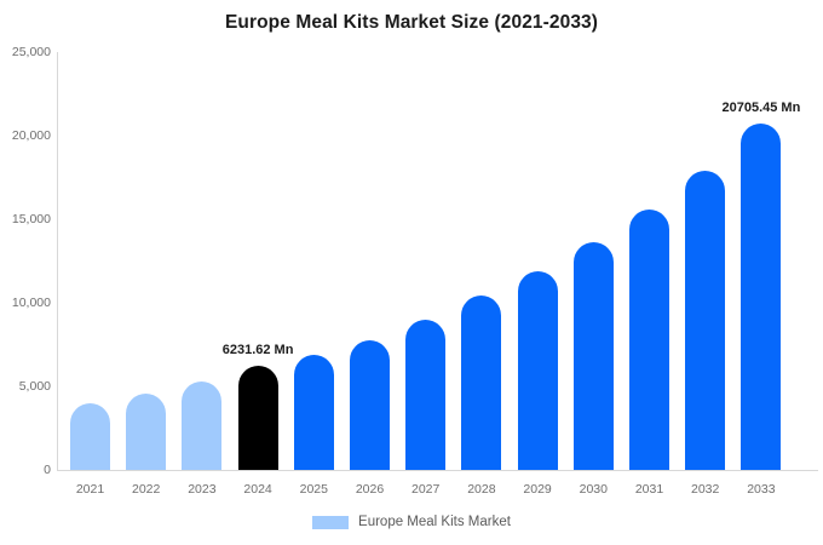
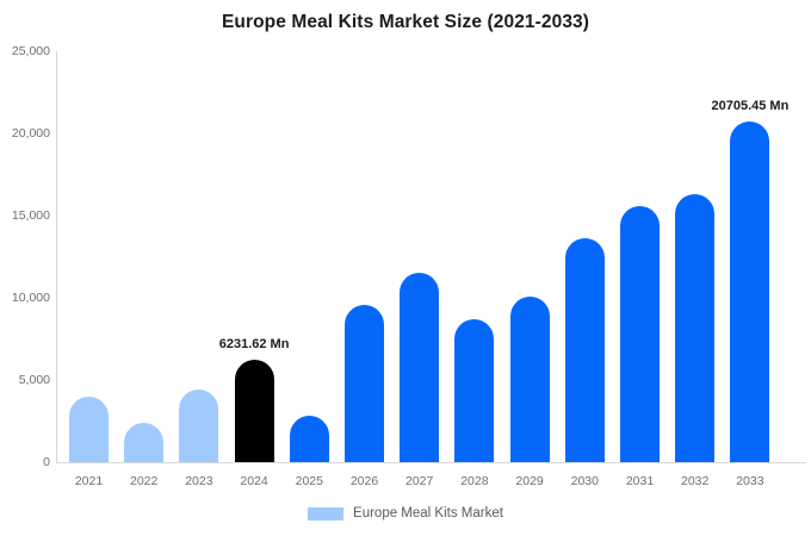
2022: 4600 -> 2400
2023: 5300 -> 4400
2025: 6800 -> 2800
2026: 7800 -> 9600
2027: 9000 -> 11500
2028: 10400 -> 8700
2029: 11800 -> 10100
2032: 17900 -> 16300
